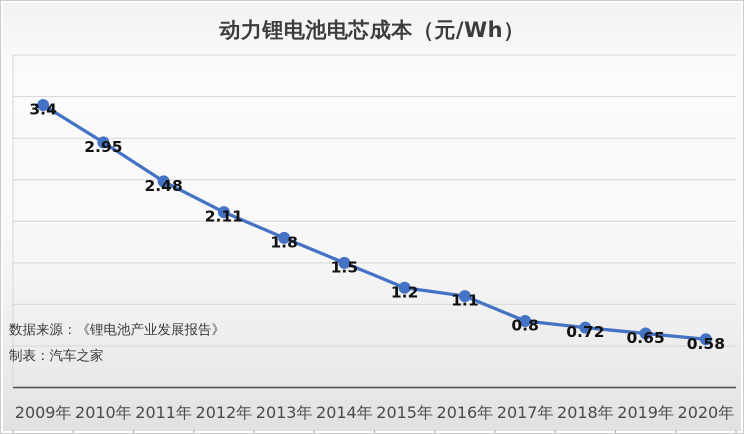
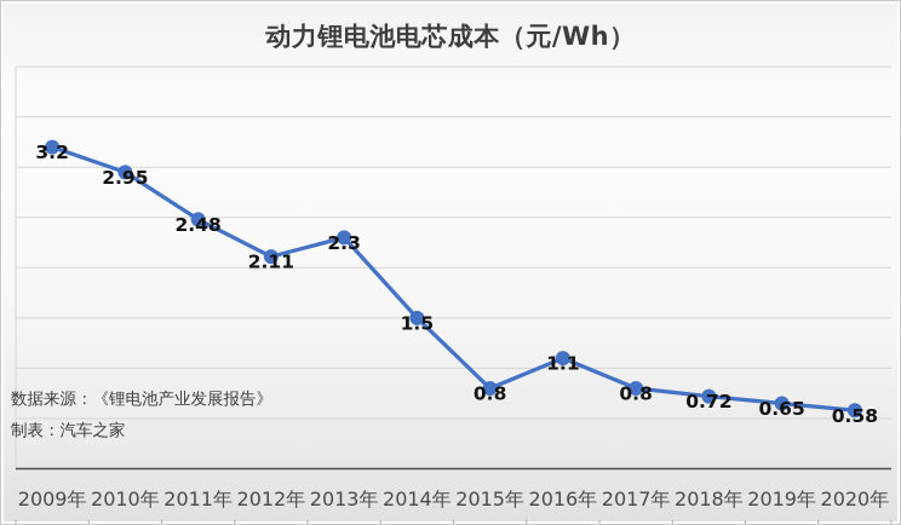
2009年: 3.4 -> 3.2
2013年: 1.8 -> 2.3
2015年: 1.2 -> 0.8
